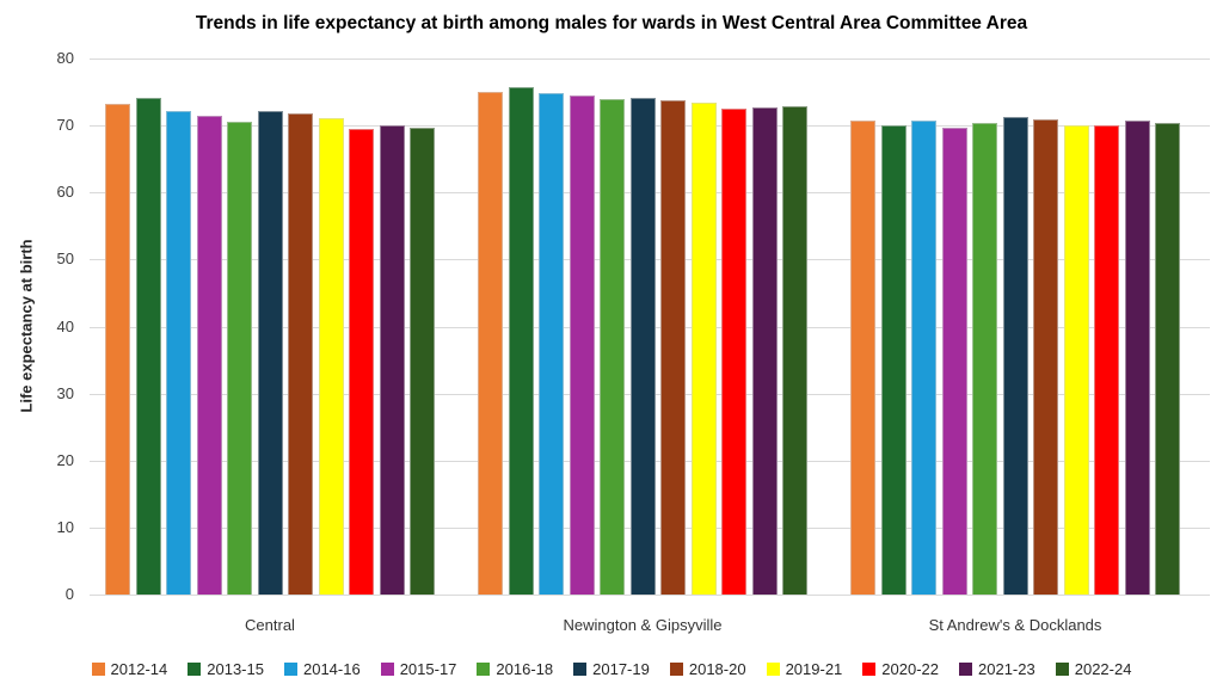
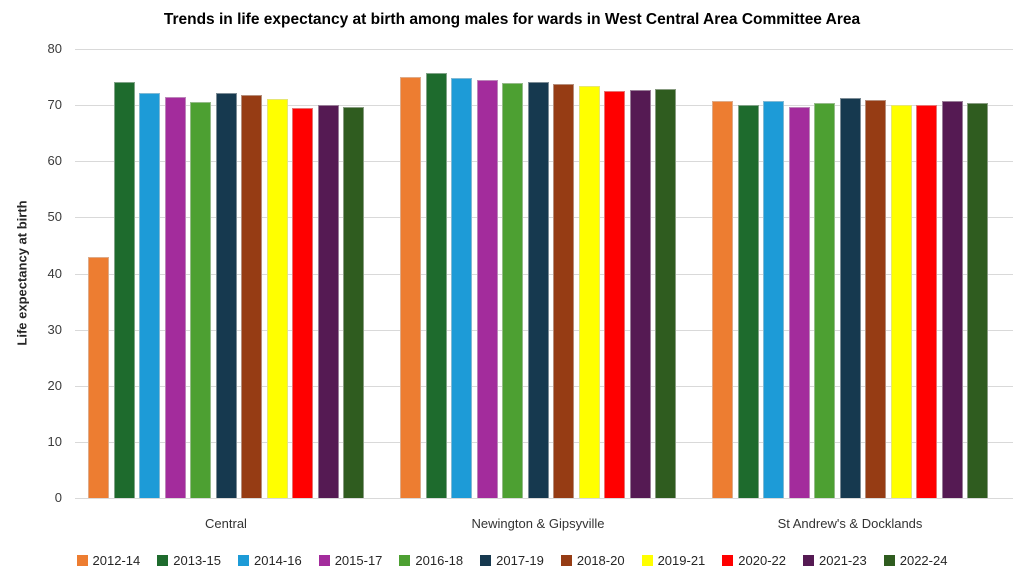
2012-14/Central: 73 -> 43
